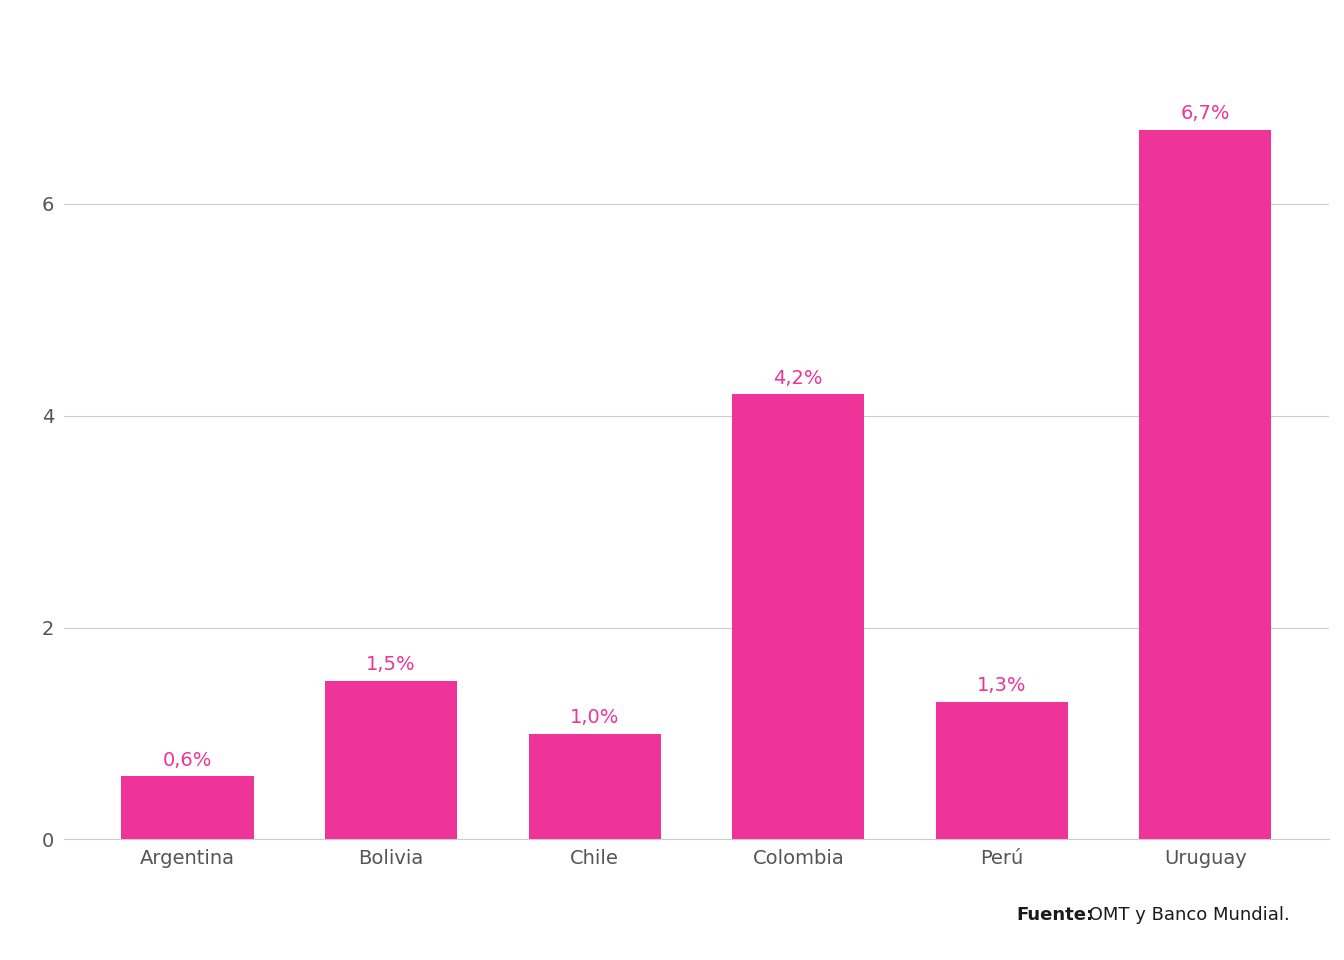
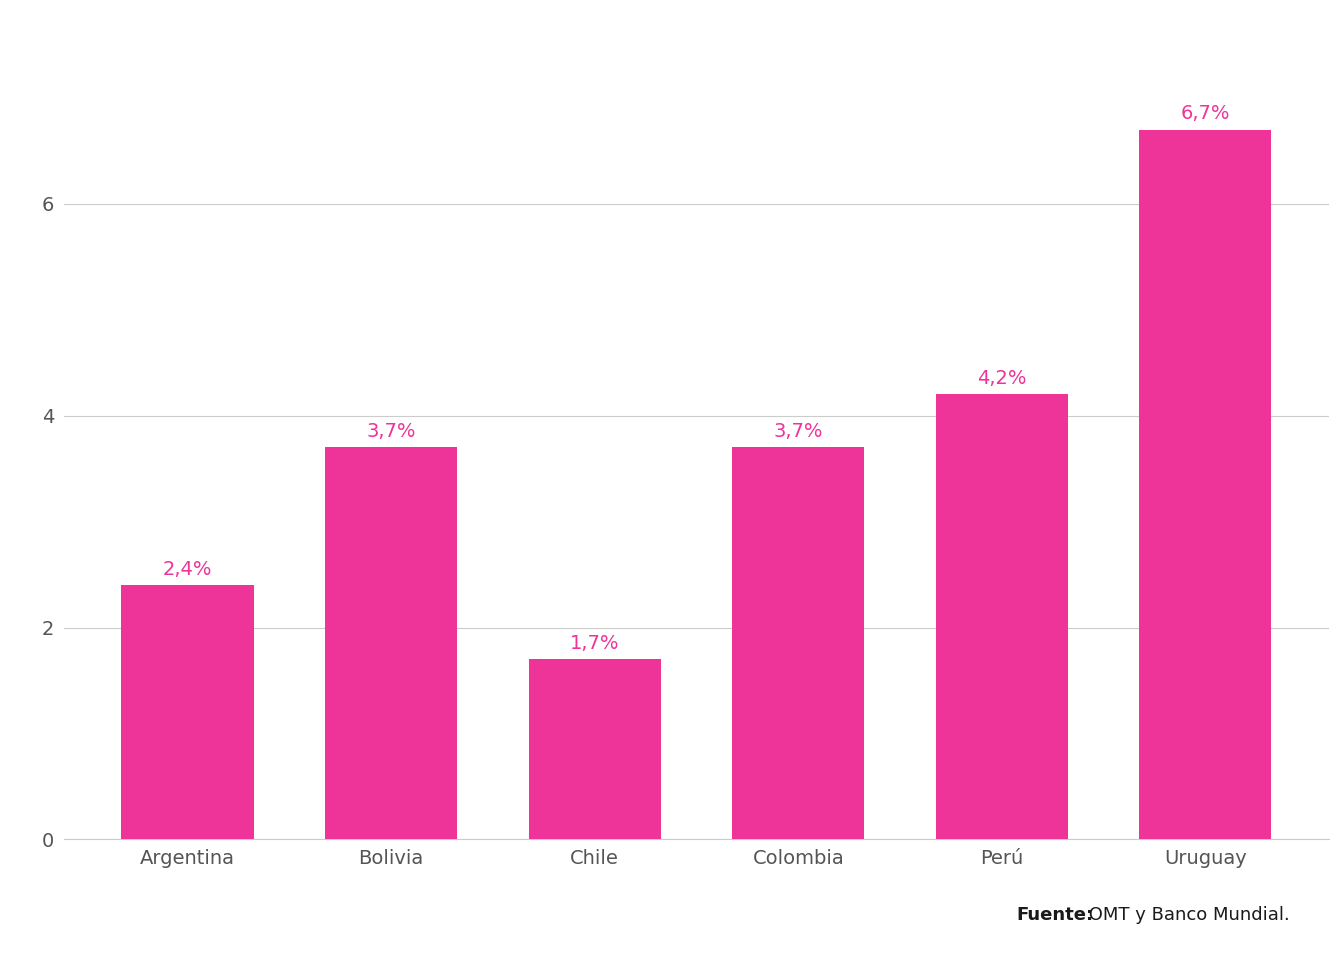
Argentina: 0,6% -> 2,4%
Bolivia: 1,5% -> 3,7%
Chile: 1,0% -> 1,7%
Colombia: 4,2% -> 3,7%
Perú: 1,3% -> 4,2%
